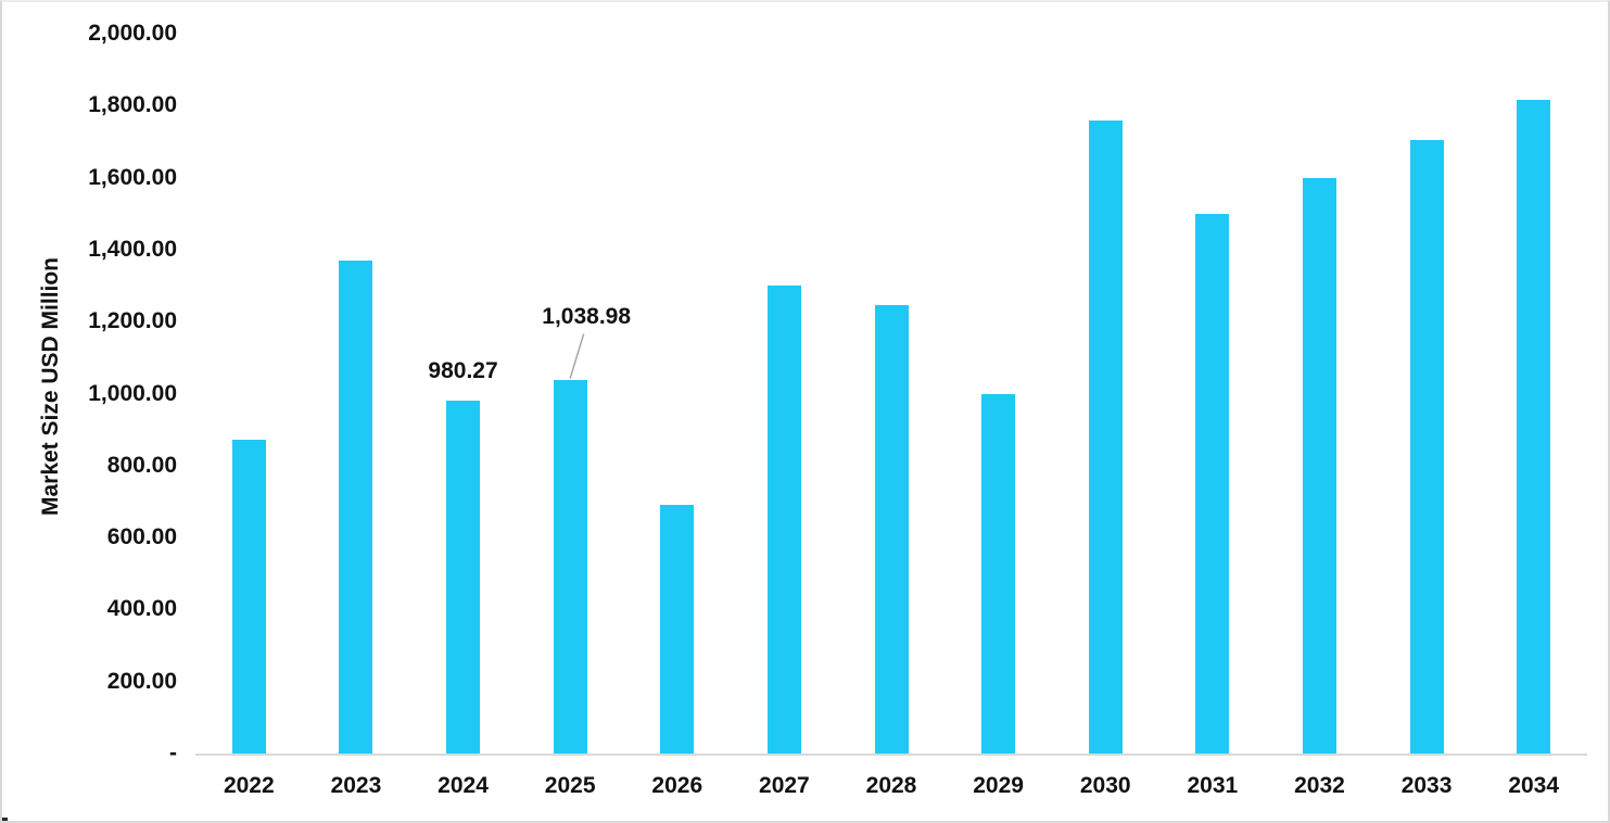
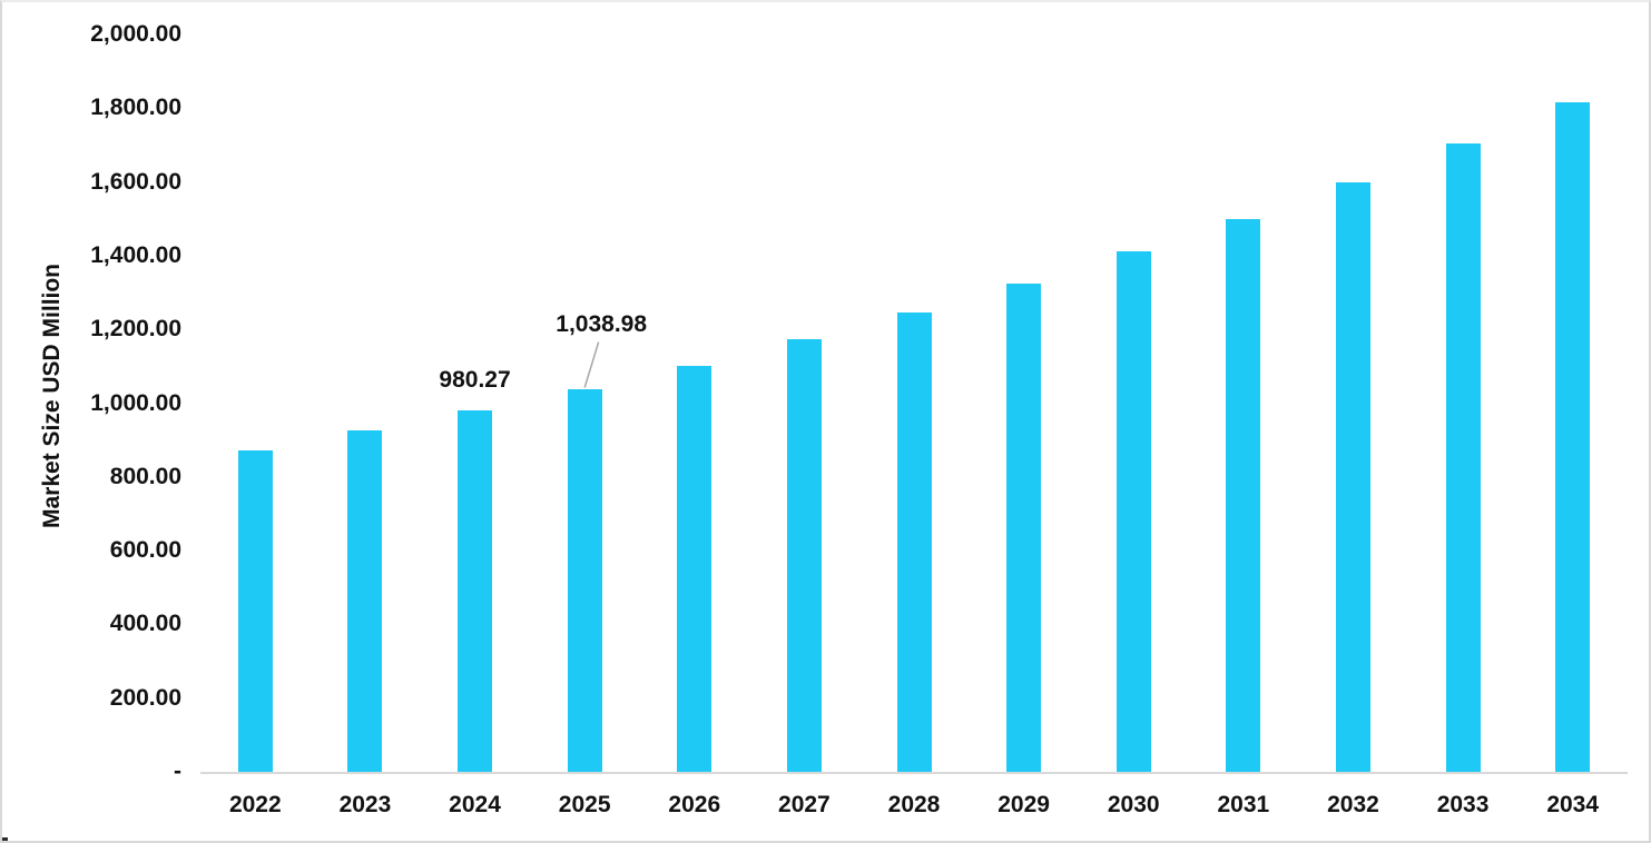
2023: 1370 -> 930
2026: 690 -> 1100
2027: 1300 -> 1170
2029: 1000 -> 1320
2030: 1760 -> 1410
